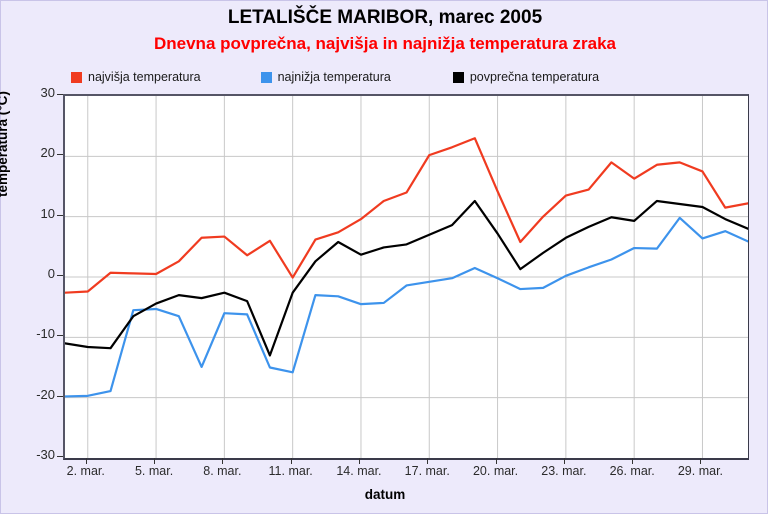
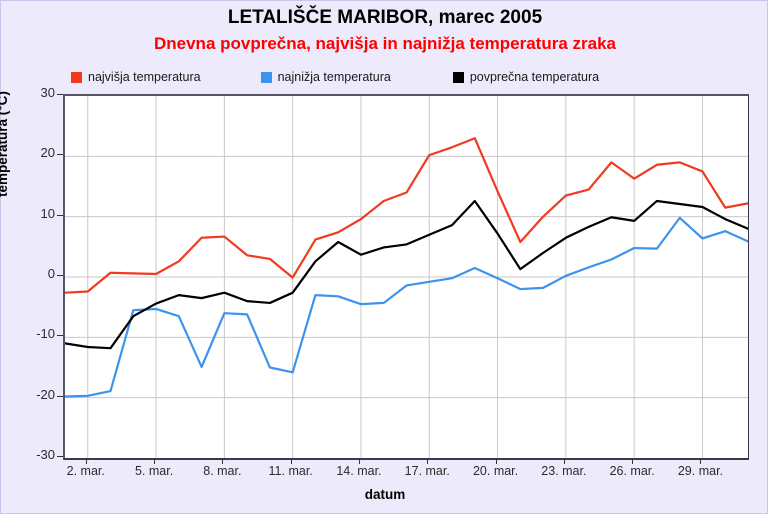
najvišja temperatura/10: 6 -> 3
povprečna temperatura/10: -13 -> -4
